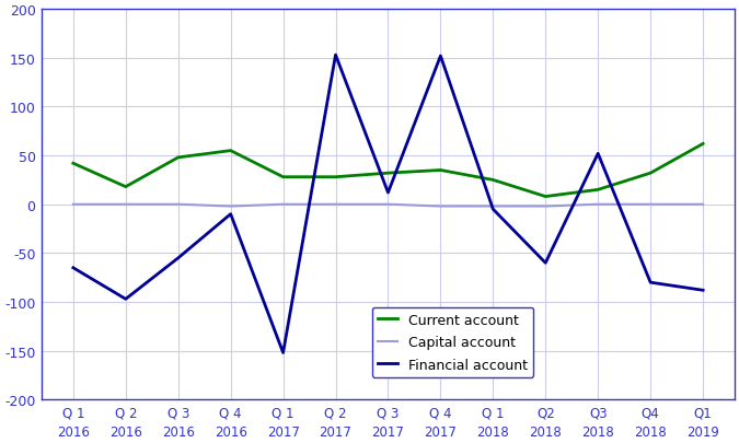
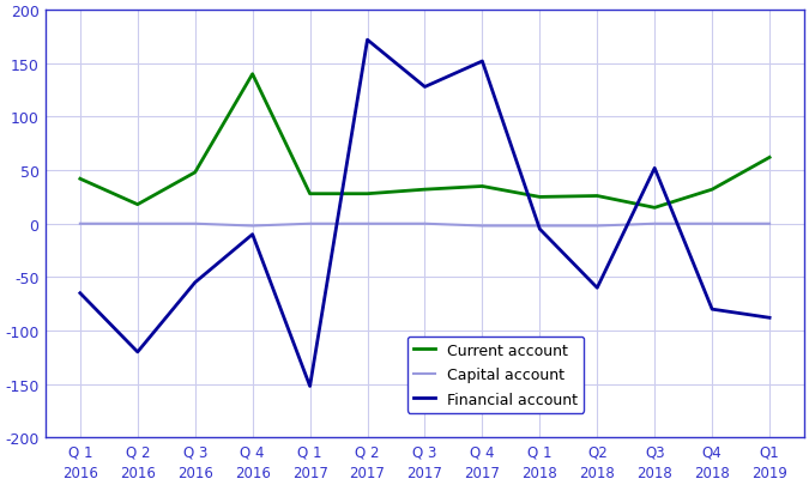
Financial account/Q 2 2016: -97 -> -120
Current account/Q 4 2016: 55 -> 140
Financial account/Q 2 2017: 153 -> 172
Financial account/Q 3 2017: 12 -> 128
Current account/Q2 2018: 8 -> 26
